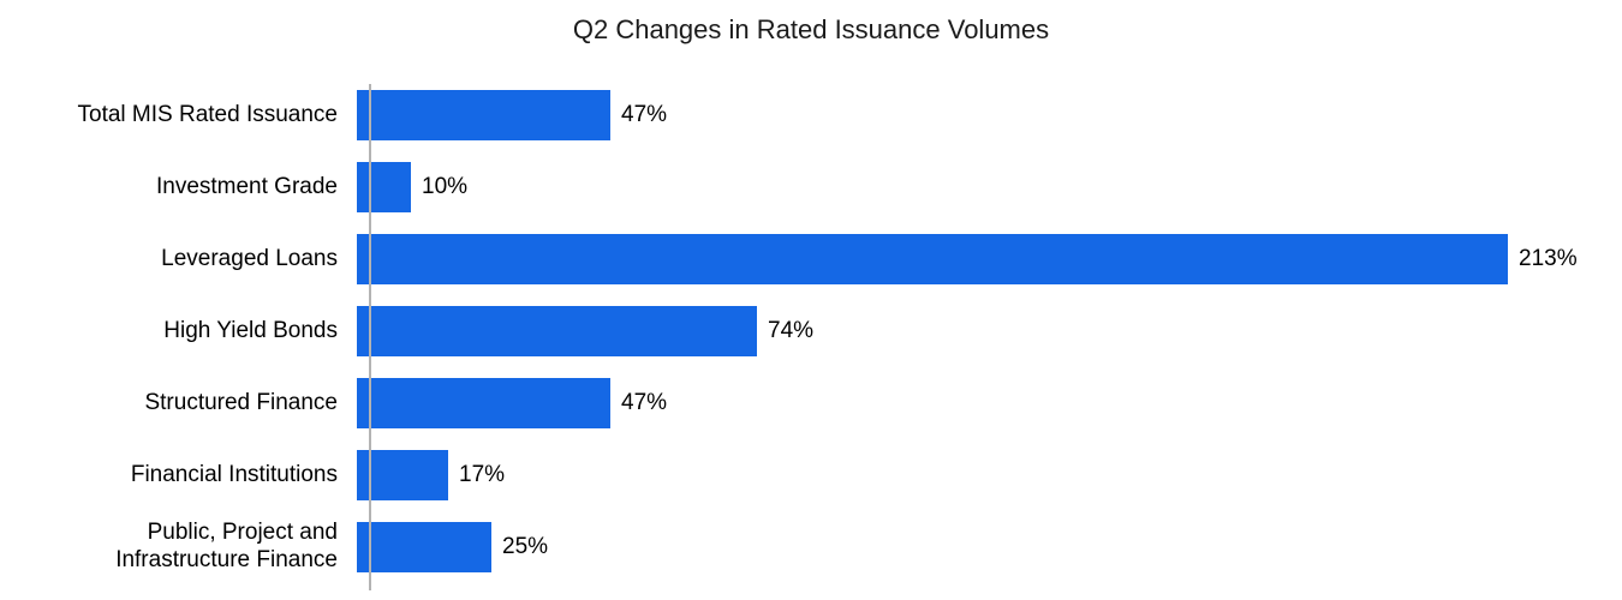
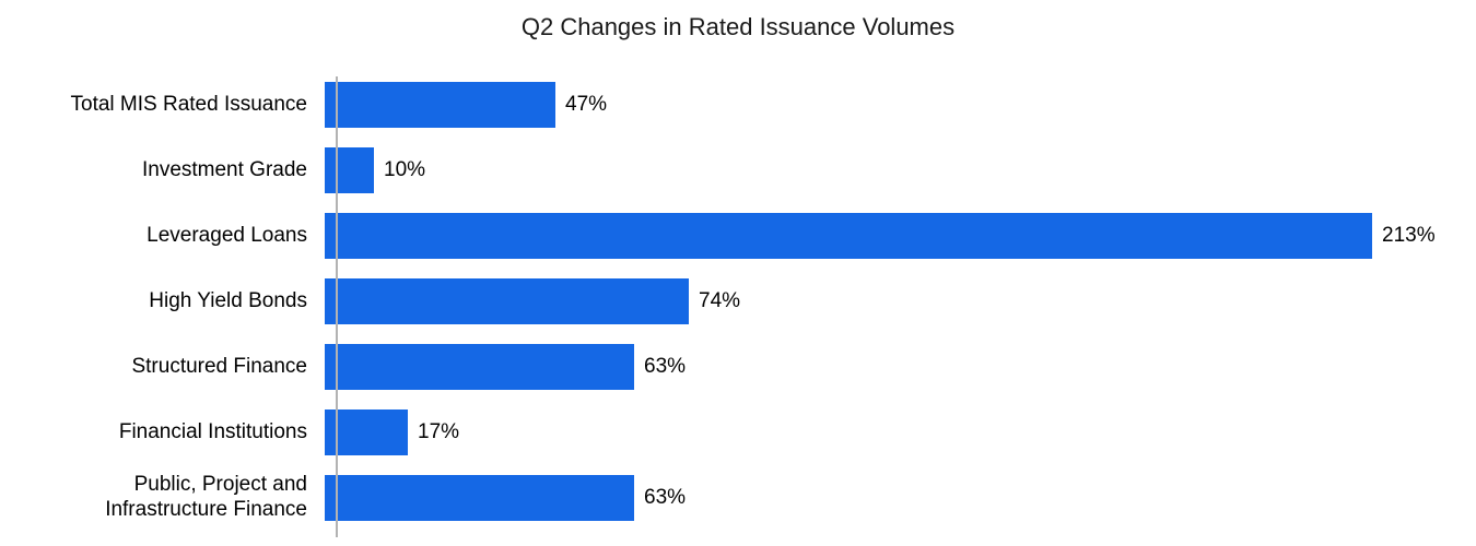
Structured Finance: 47% -> 63%
Public, Project and Infrastructure Finance: 25% -> 63%
